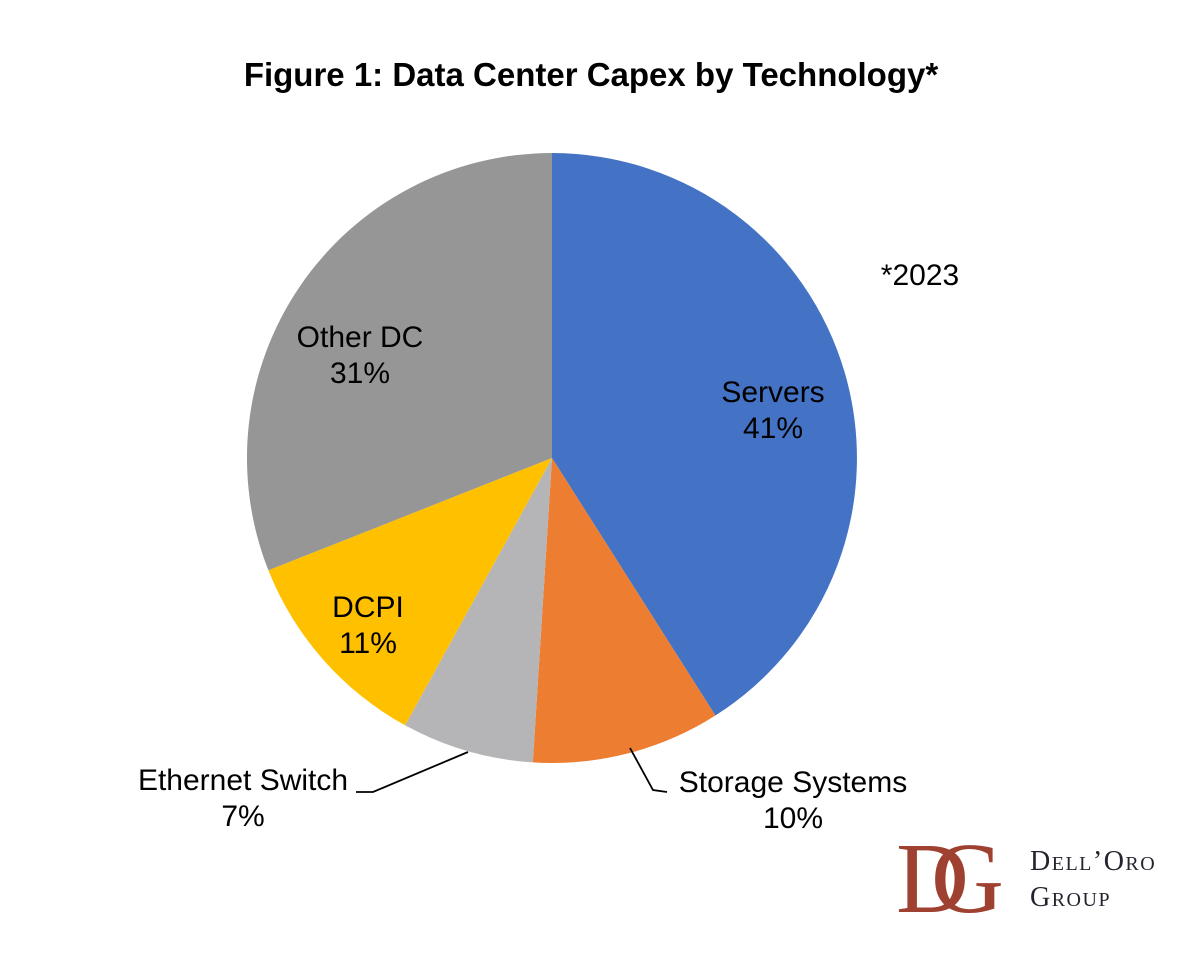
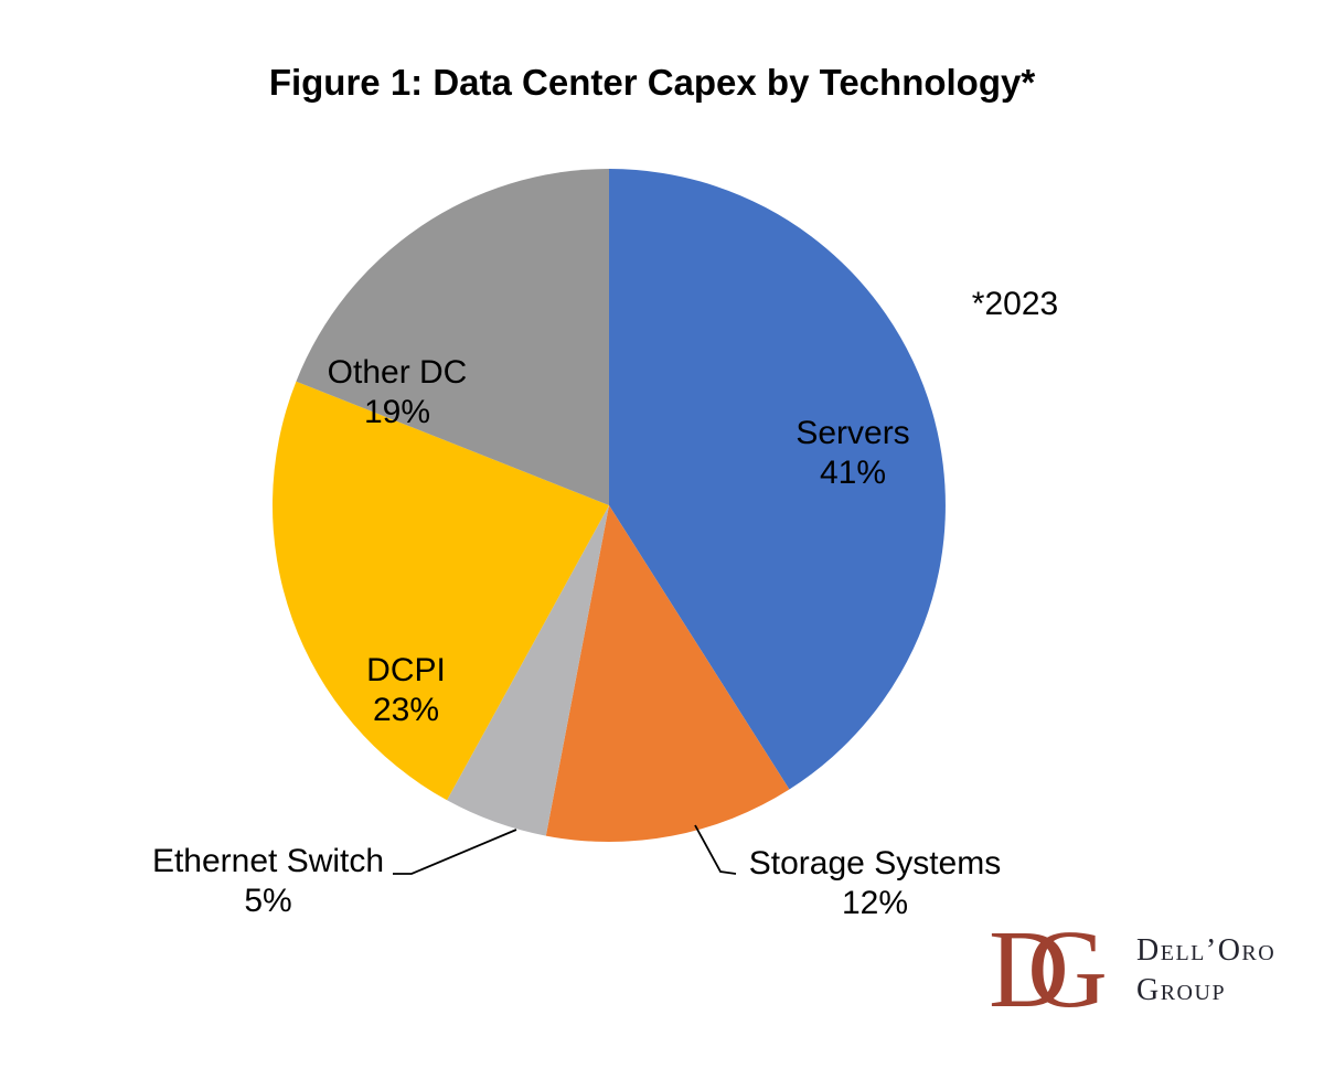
Storage Systems: 10% -> 12%
Ethernet Switch: 7% -> 5%
DCPI: 11% -> 23%
Other DC: 31% -> 19%
